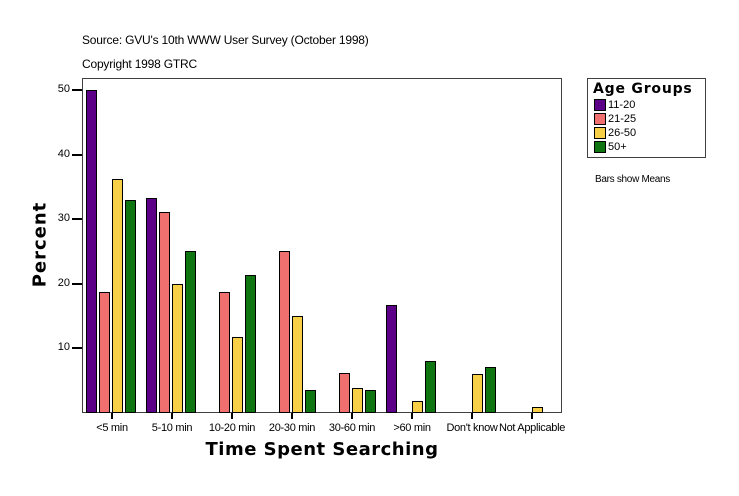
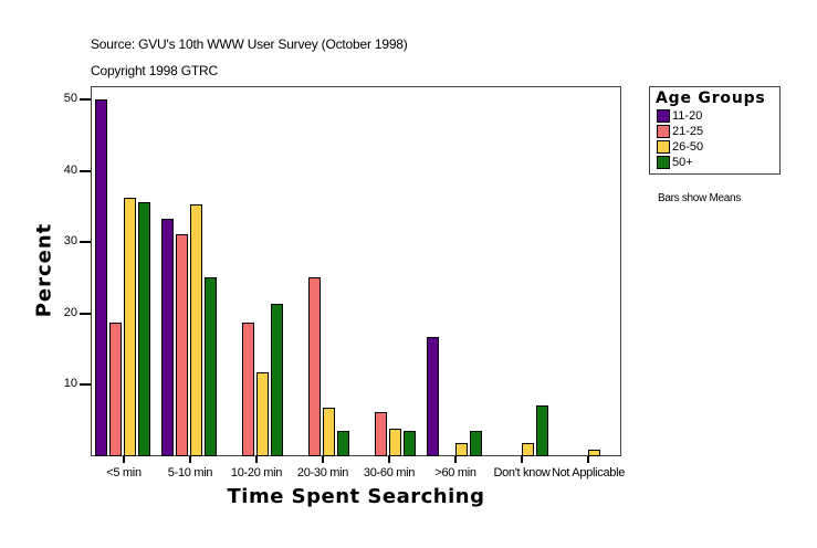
50+/<5 min: 33 -> 36
26-50/5-10 min: 20 -> 35
26-50/20-30 min: 15 -> 7
50+/>60 min: 8 -> 4
26-50/Don't know: 6 -> 2
